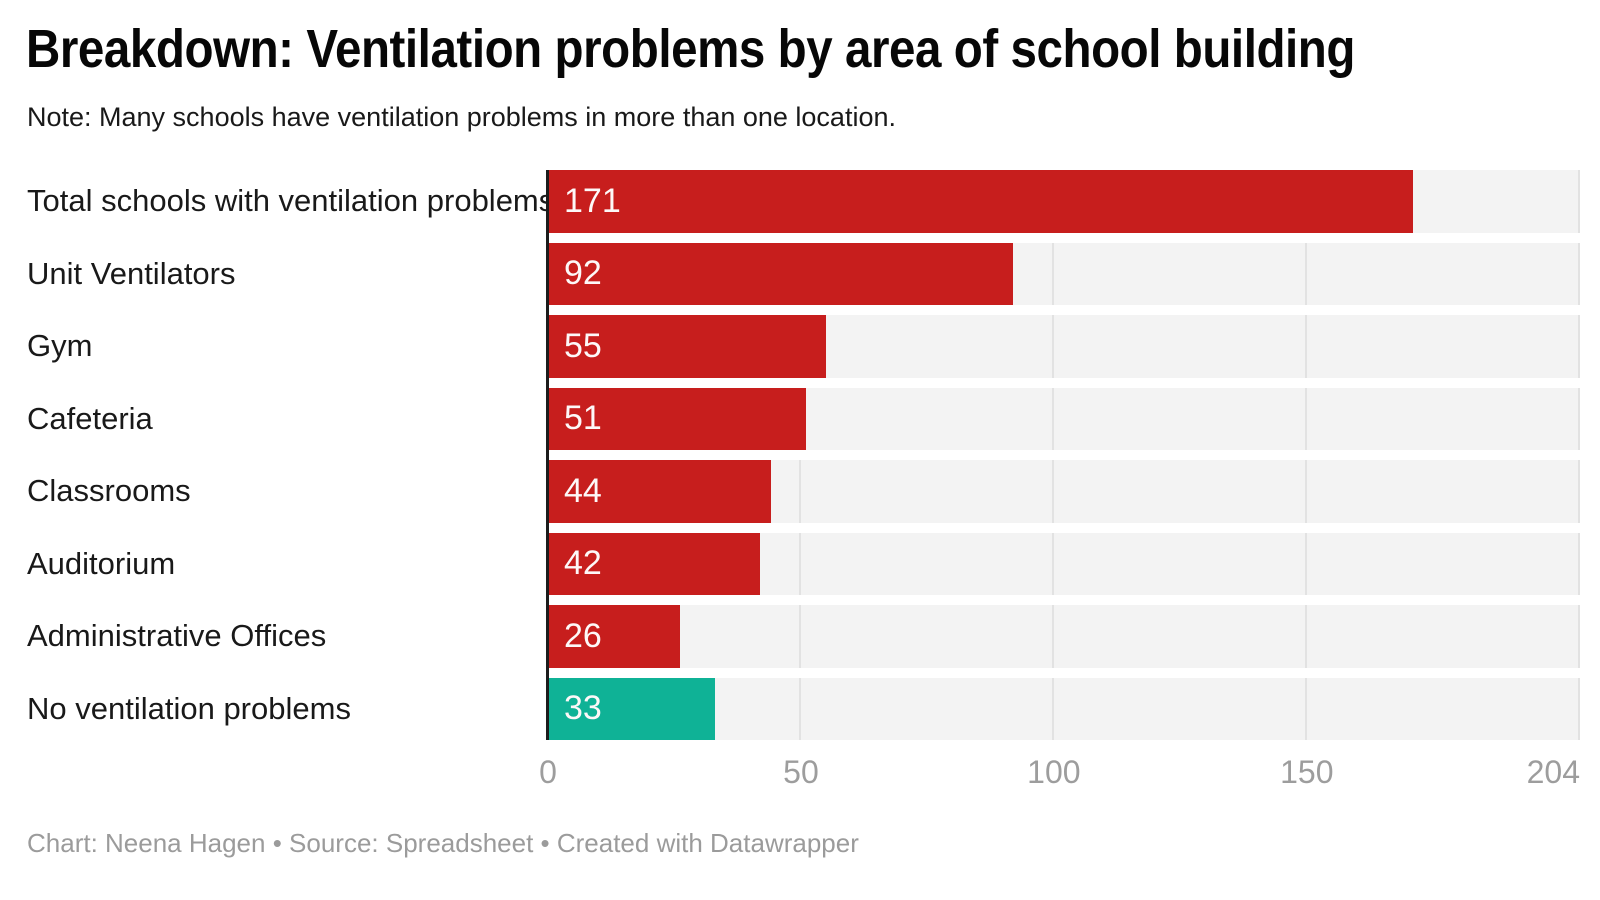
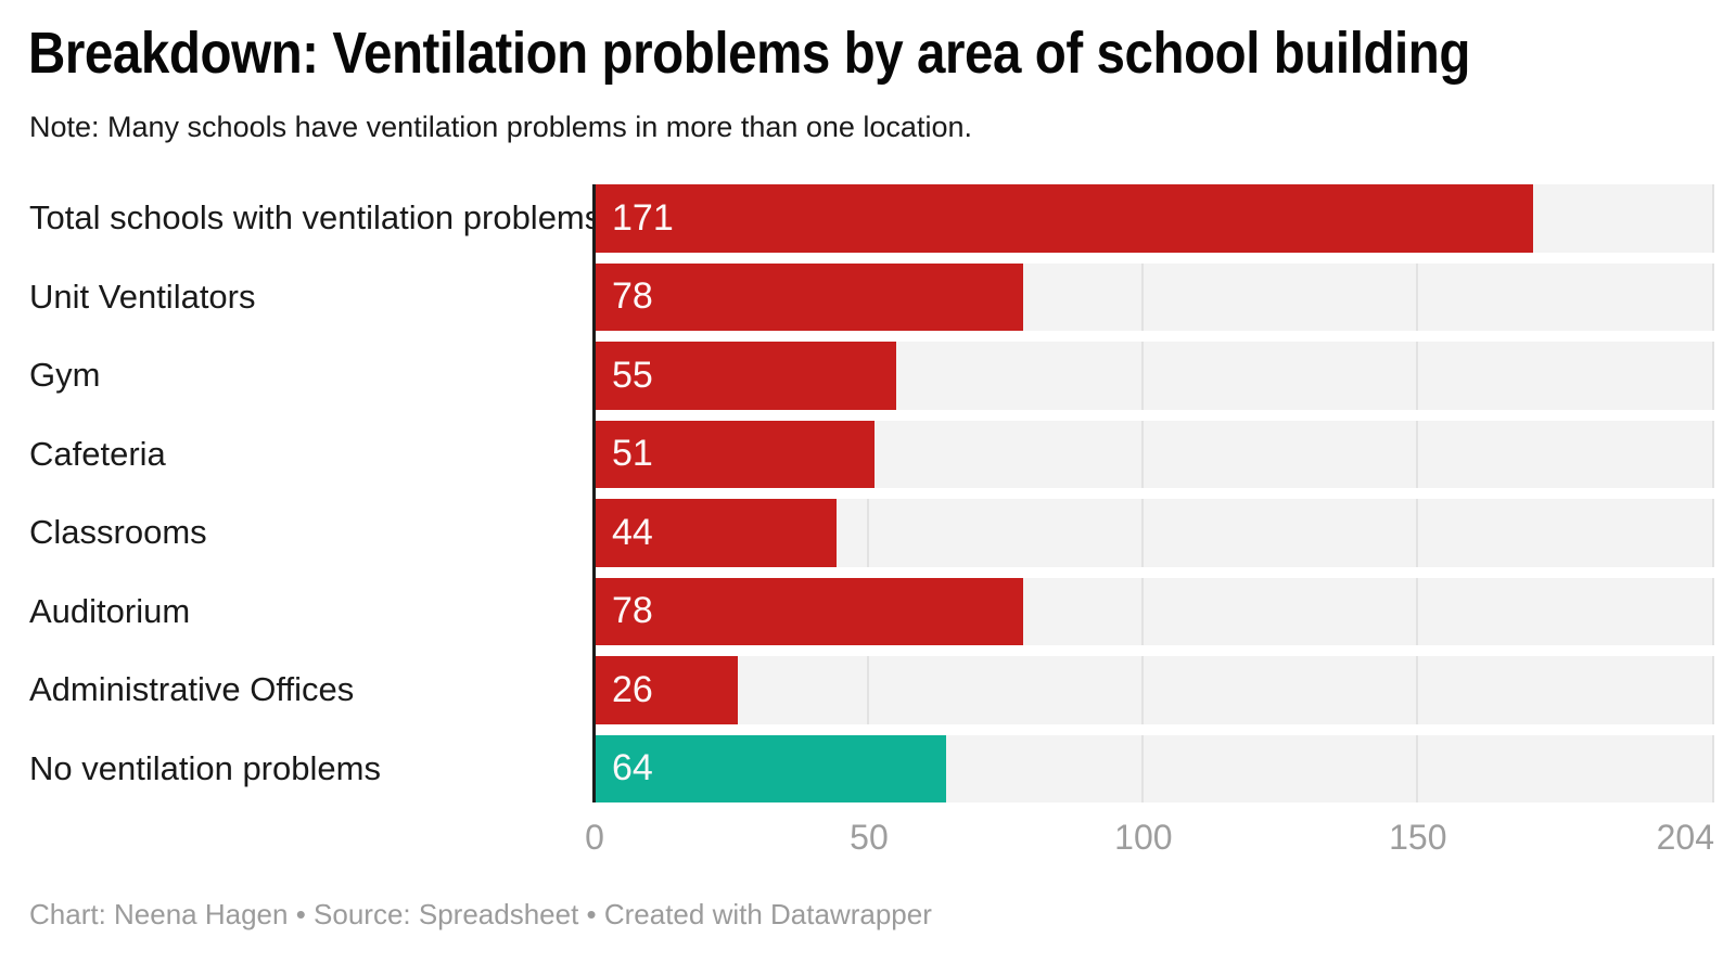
Unit Ventilators: 92 -> 78
Auditorium: 42 -> 78
No ventilation problems: 33 -> 64
